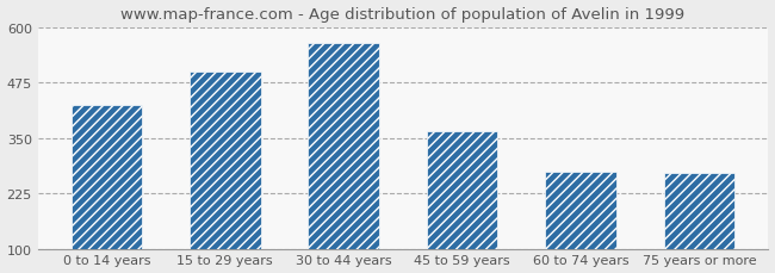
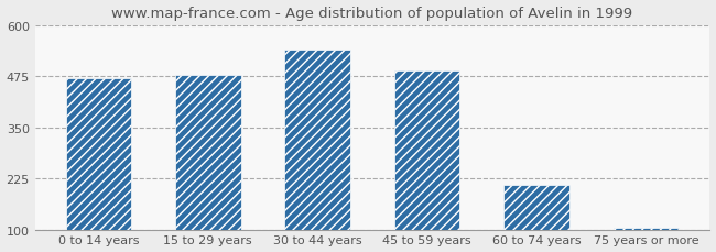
0 to 14 years: 425 -> 470
15 to 29 years: 500 -> 478
30 to 44 years: 565 -> 540
45 to 59 years: 365 -> 490
60 to 74 years: 275 -> 210
75 years or more: 270 -> 103
